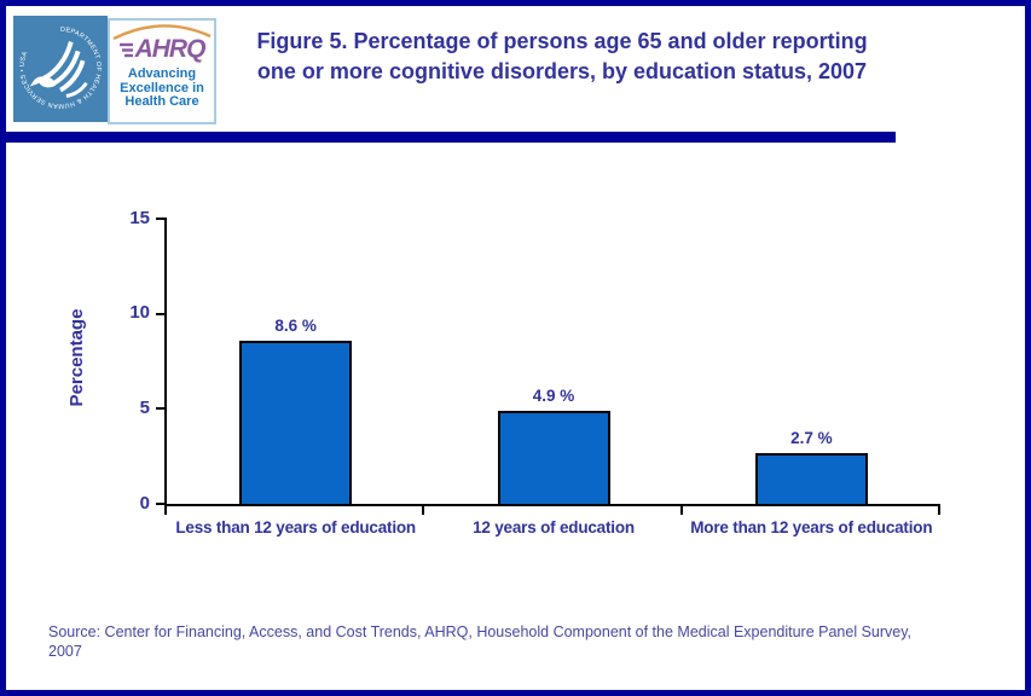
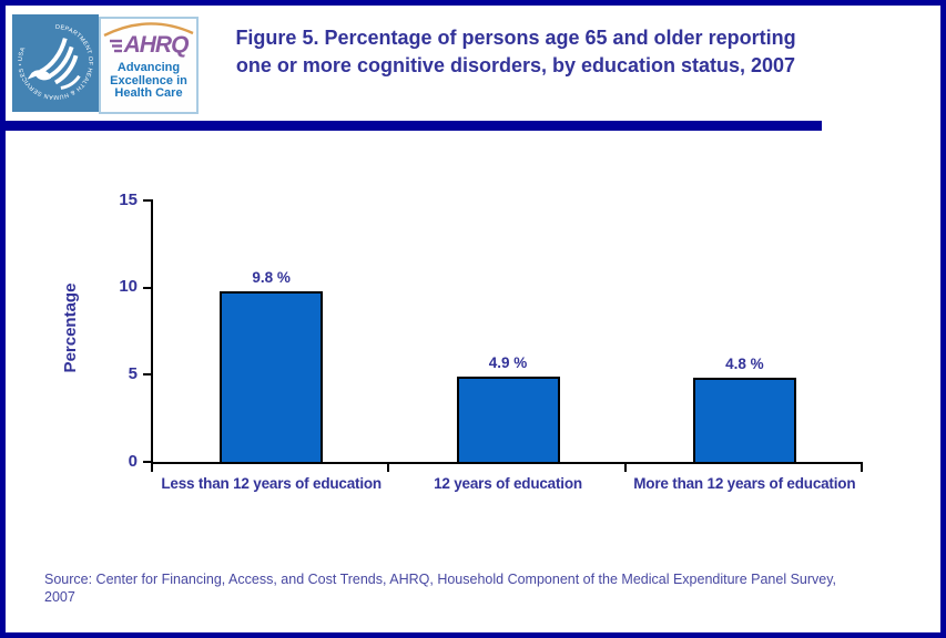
Less than 12 years of education: 8.6 -> 9.8
More than 12 years of education: 2.7 -> 4.8
